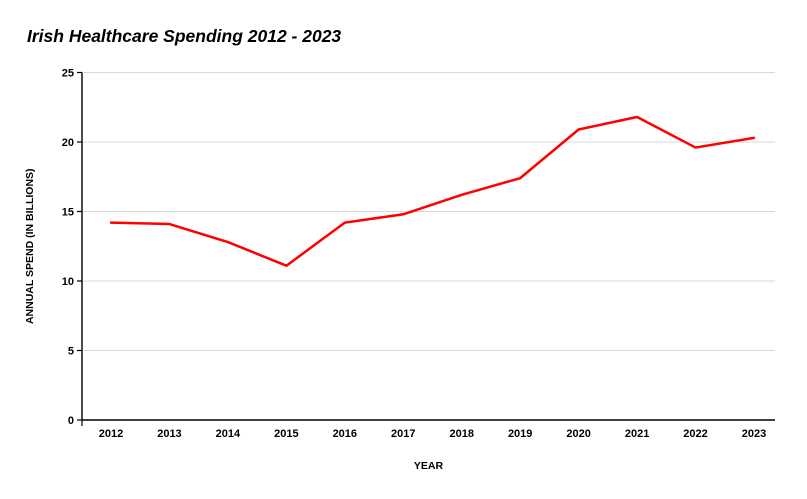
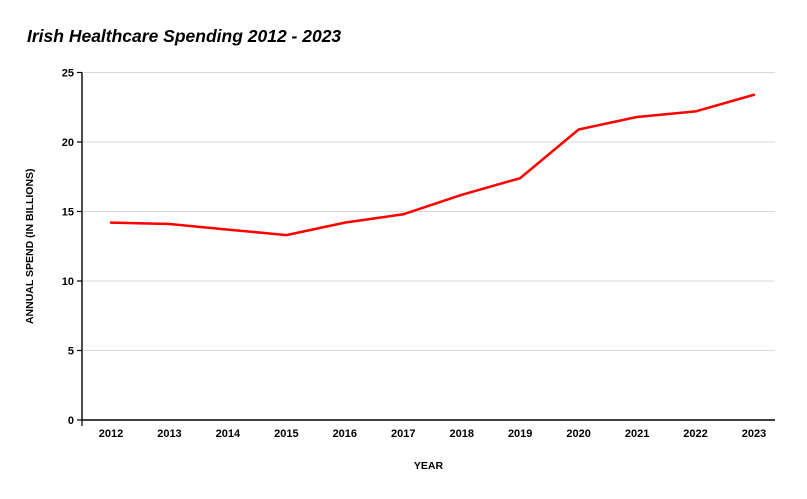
2014: 12.8 -> 13.7
2015: 11.1 -> 13.3
2022: 19.6 -> 22.2
2023: 20.3 -> 23.4
